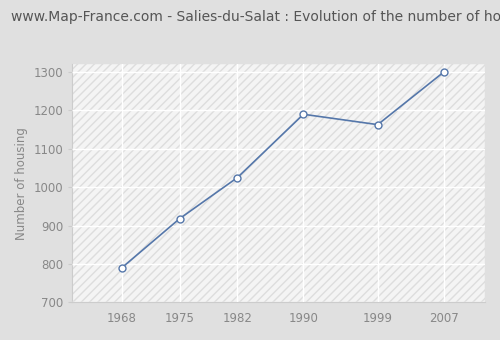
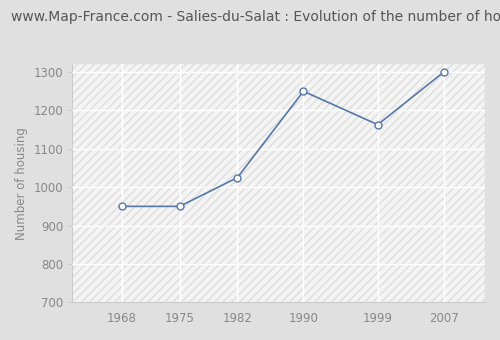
1968: 790 -> 950
1975: 918 -> 950
1990: 1190 -> 1250
